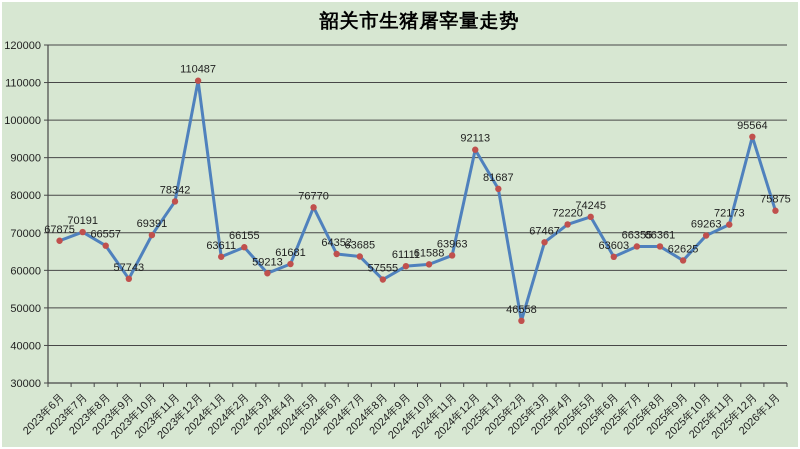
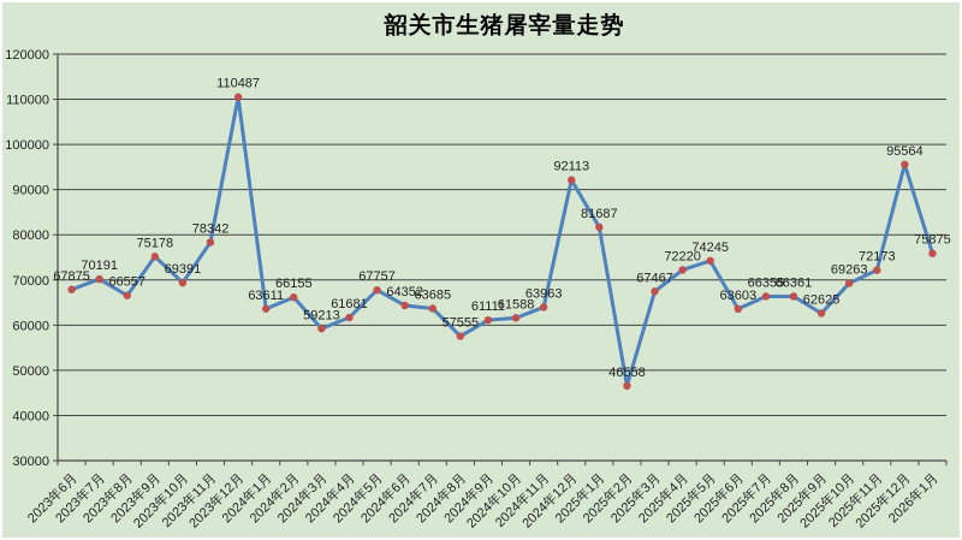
2023年9月: 57743 -> 75178
2024年5月: 76770 -> 67757
